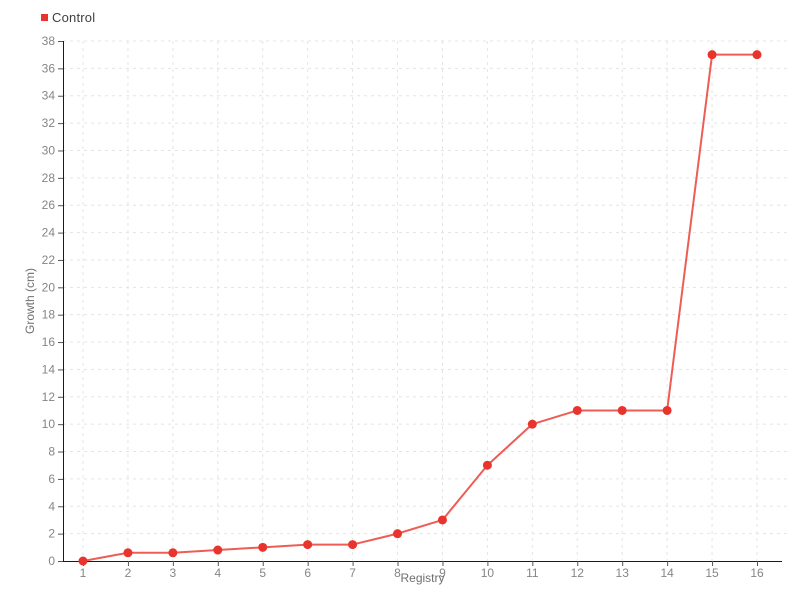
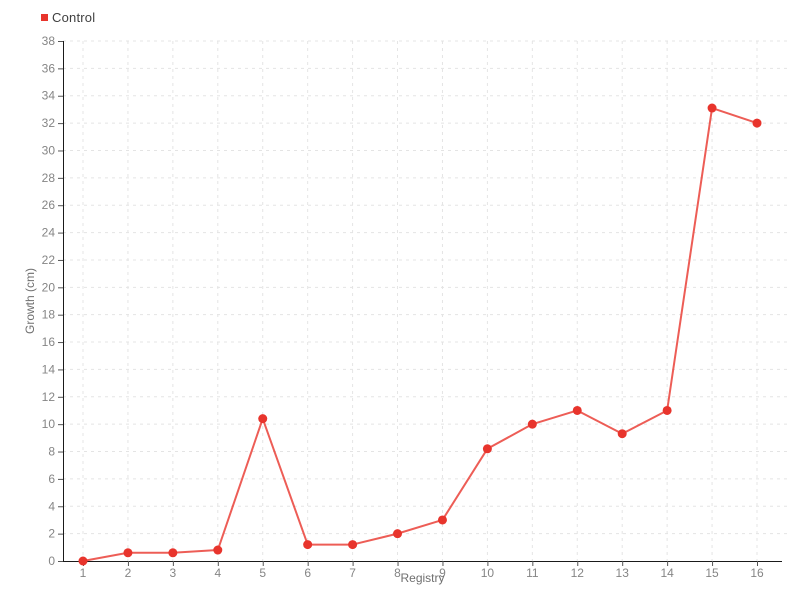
5: 1.0 -> 10.4
10: 7.0 -> 8.2
13: 11.0 -> 9.3
15: 37.0 -> 33.1
16: 37.0 -> 32.0
